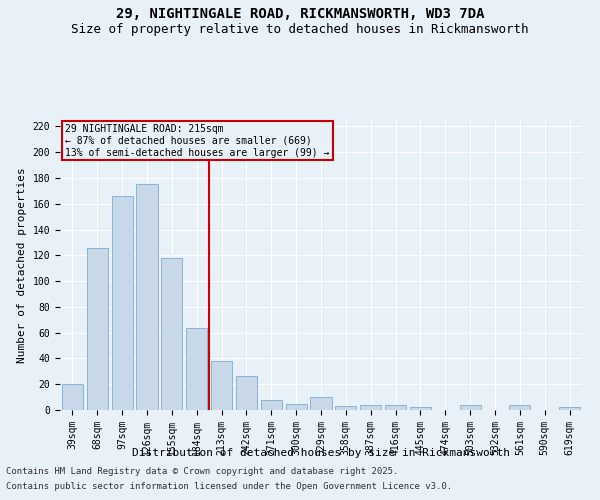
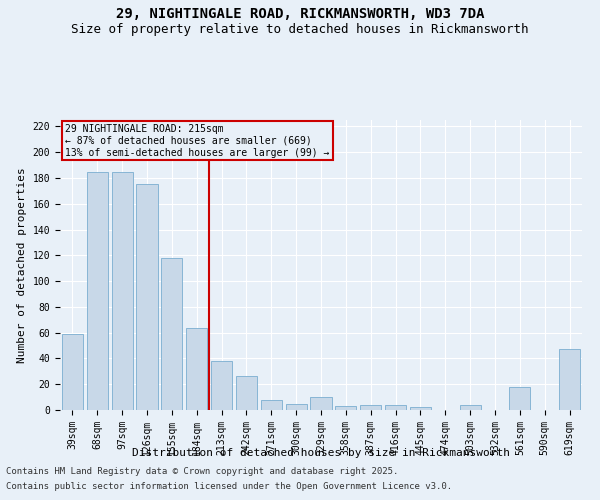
39sqm: 20 -> 59
68sqm: 126 -> 185
97sqm: 166 -> 185
561sqm: 4 -> 18
619sqm: 2 -> 47
